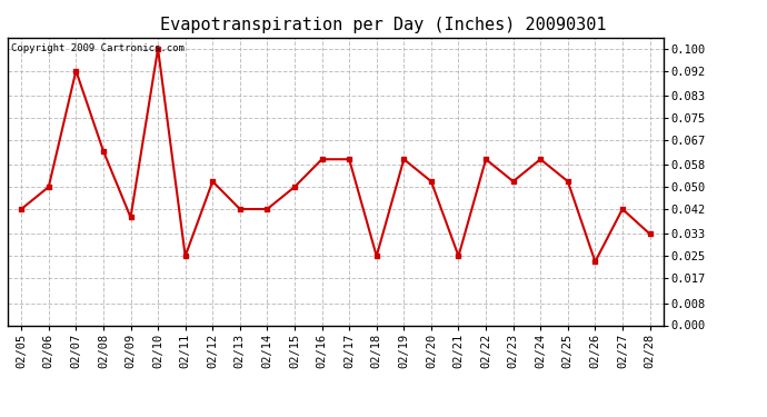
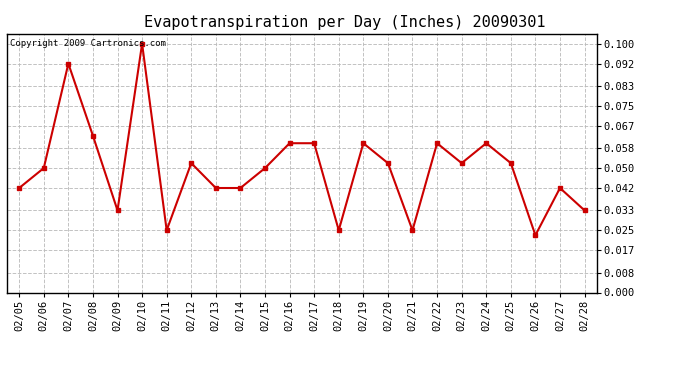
02/09: 0.039 -> 0.033
